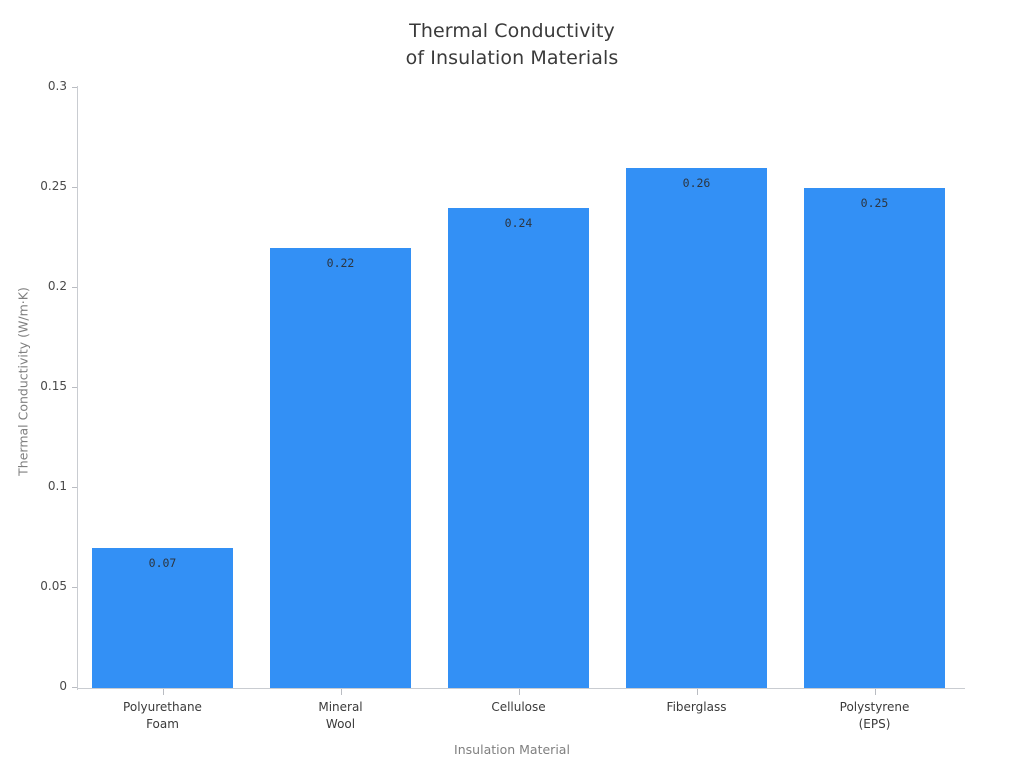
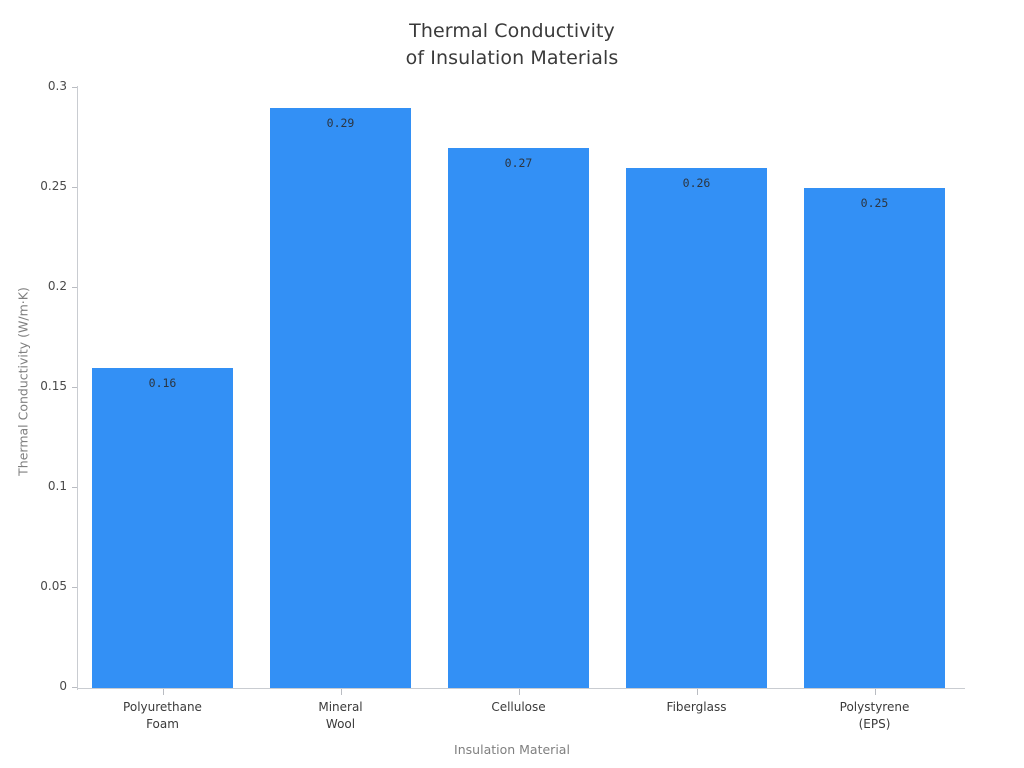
Polyurethane Foam: 0.07 -> 0.16
Mineral Wool: 0.22 -> 0.29
Cellulose: 0.24 -> 0.27
